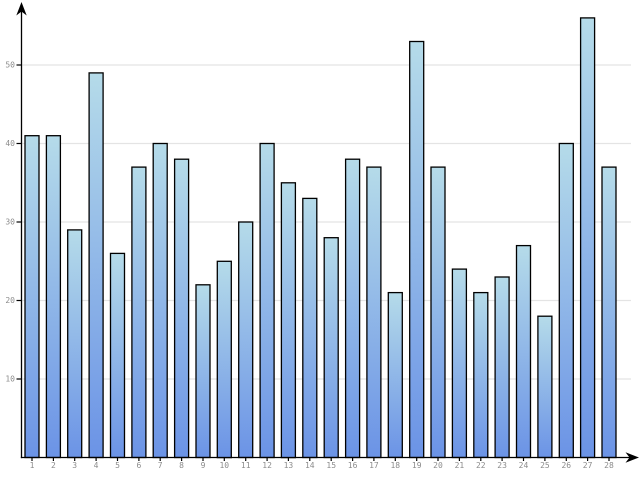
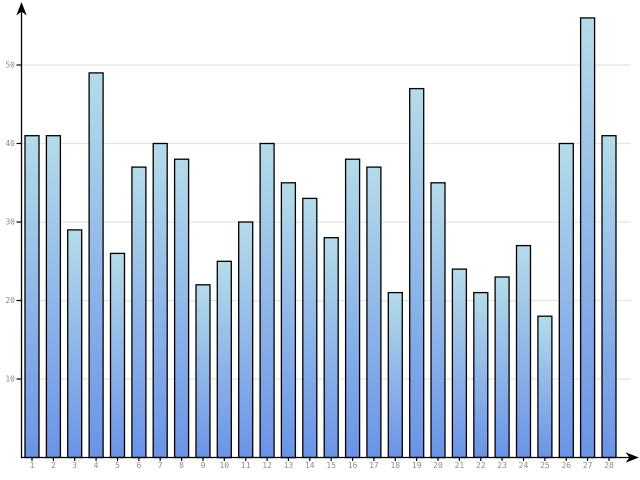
19: 53 -> 47
20: 37 -> 35
28: 37 -> 41
